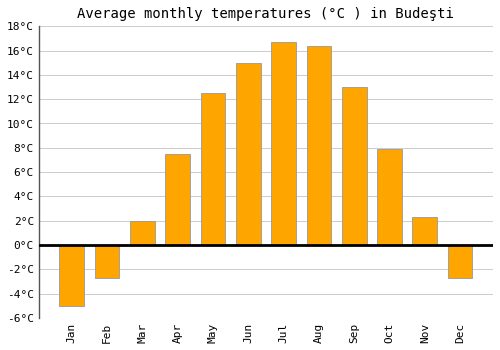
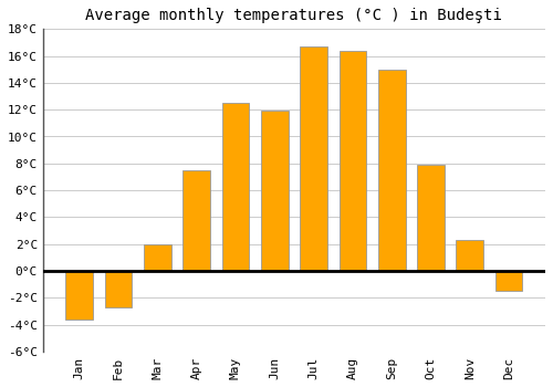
Jan: -5.0°C -> -3.6°C
Jun: 15.0°C -> 11.9°C
Sep: 13.0°C -> 15.0°C
Dec: -2.7°C -> -1.5°C
